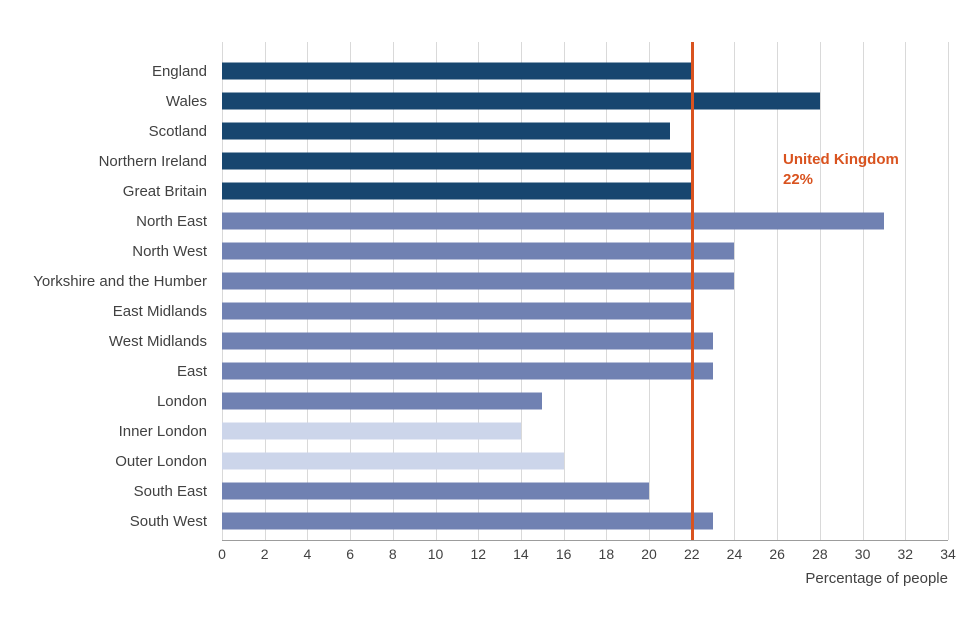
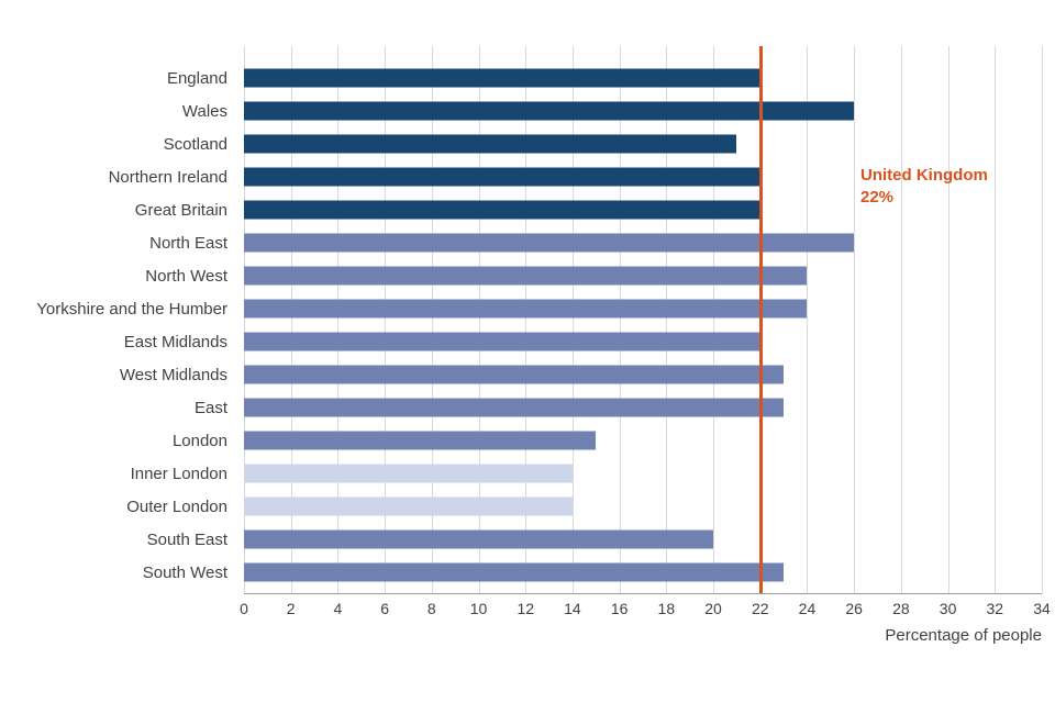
Wales: 28 -> 26
North East: 31 -> 26
Outer London: 16 -> 14
